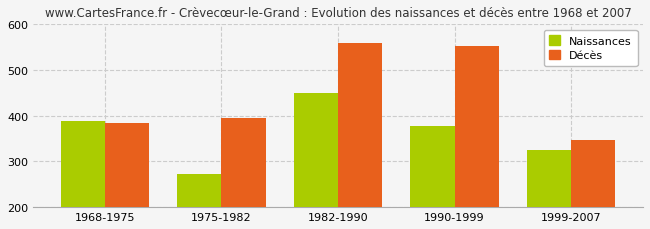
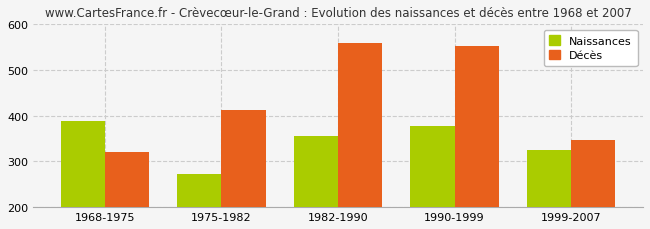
Décès/1968-1975: 385 -> 320
Décès/1975-1982: 395 -> 413
Naissances/1982-1990: 450 -> 355
